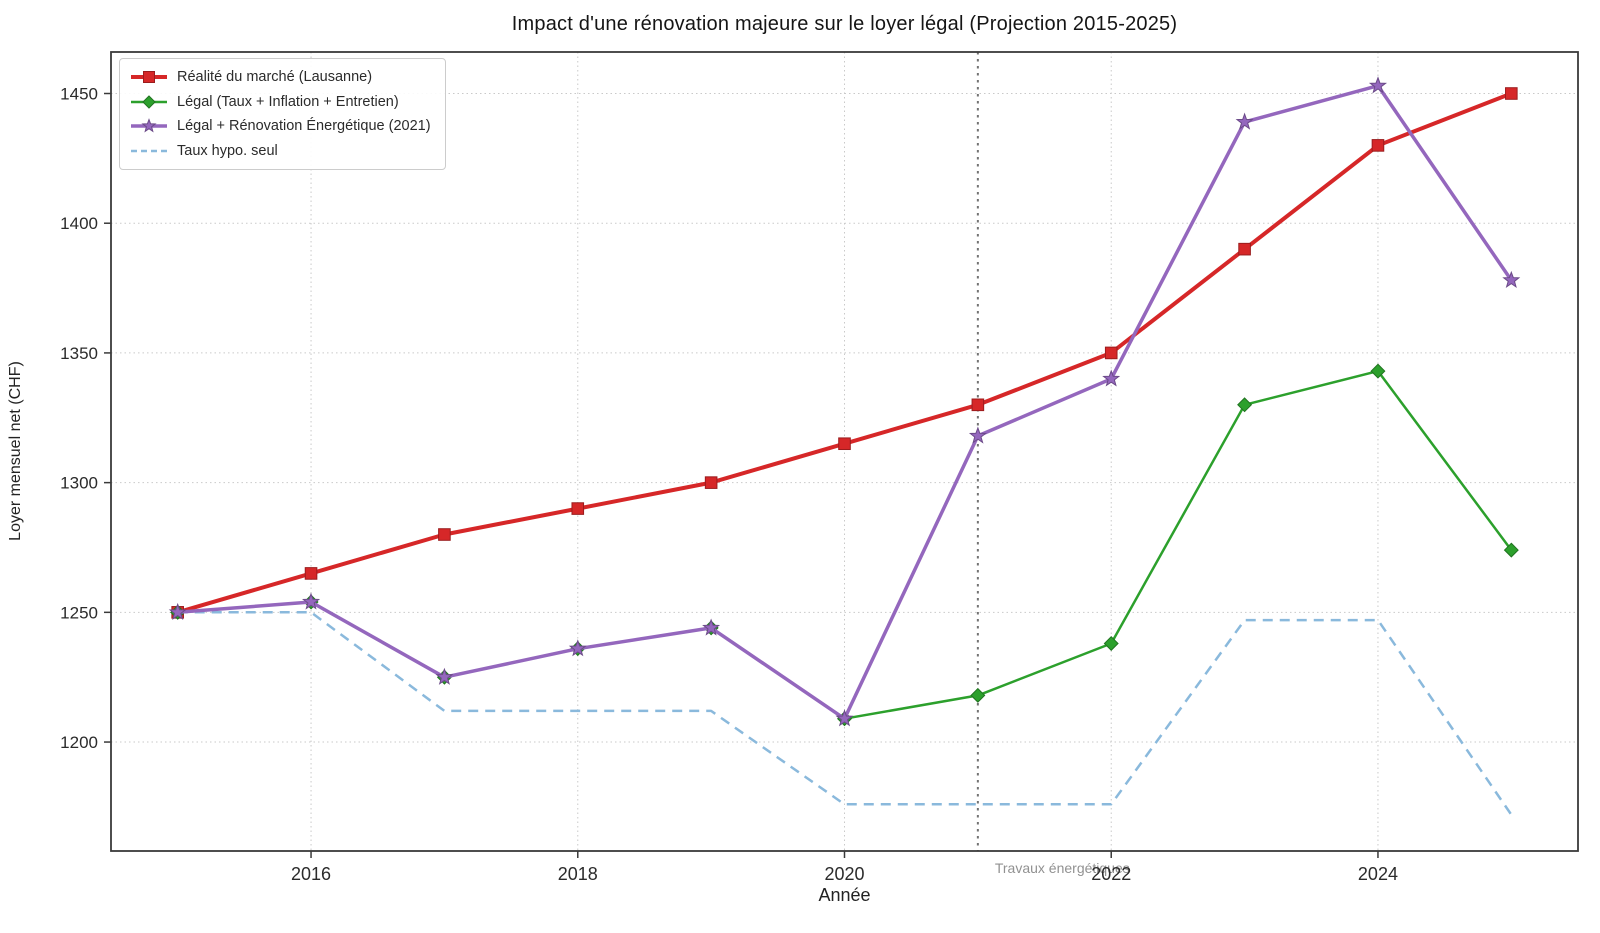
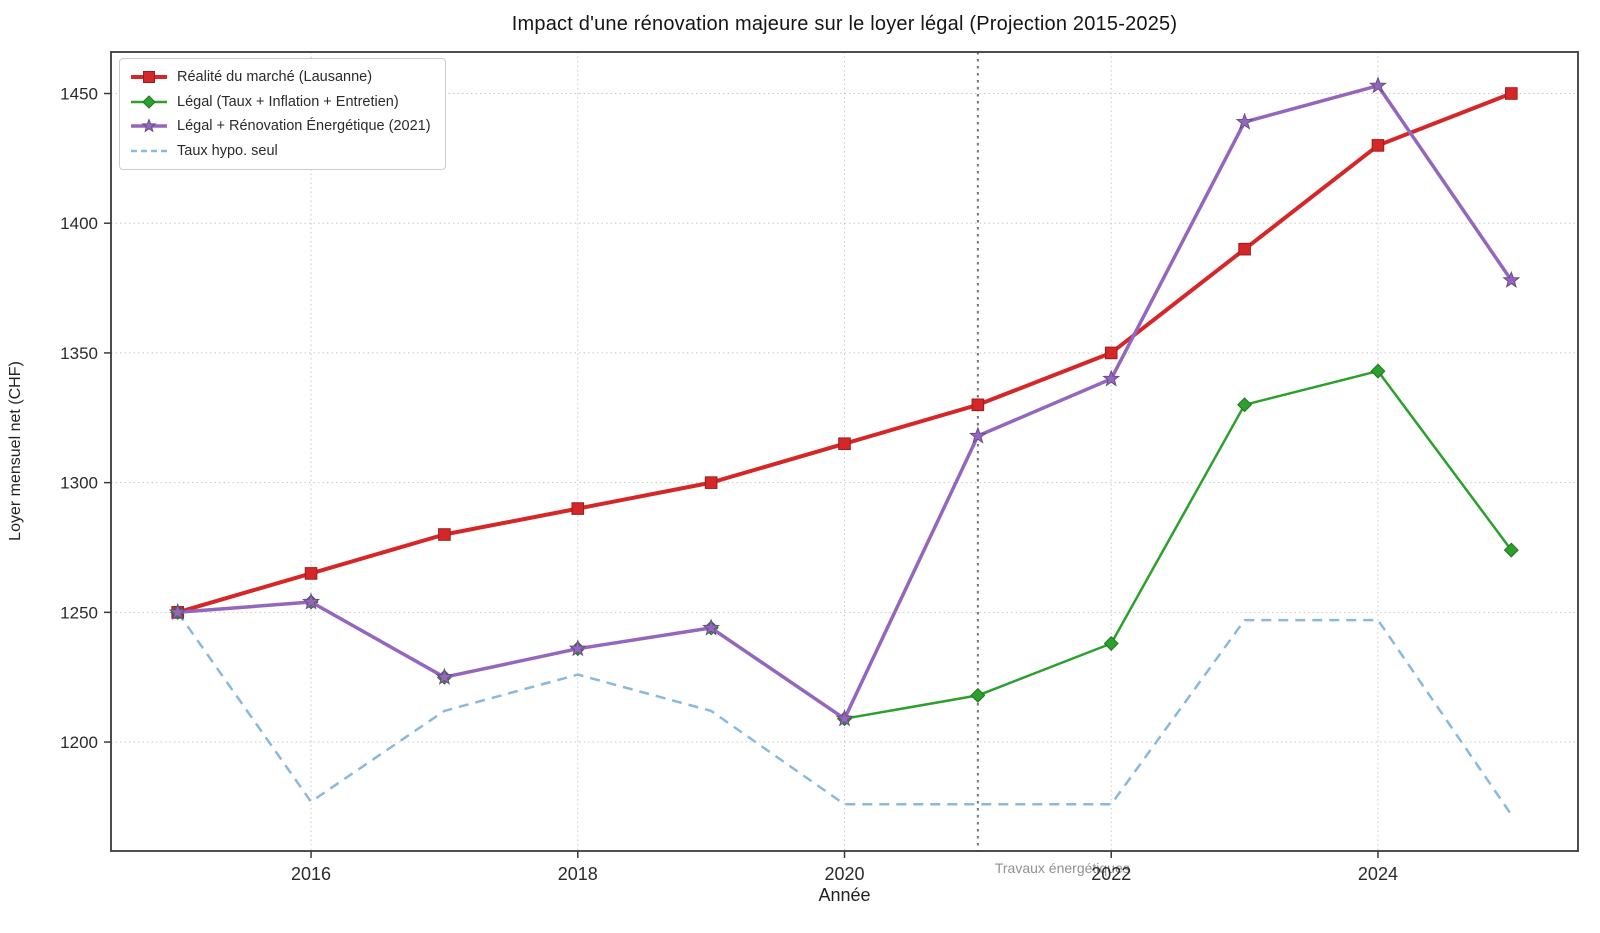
Taux hypo. seul/2016: 1250 -> 1177
Taux hypo. seul/2018: 1212 -> 1226
